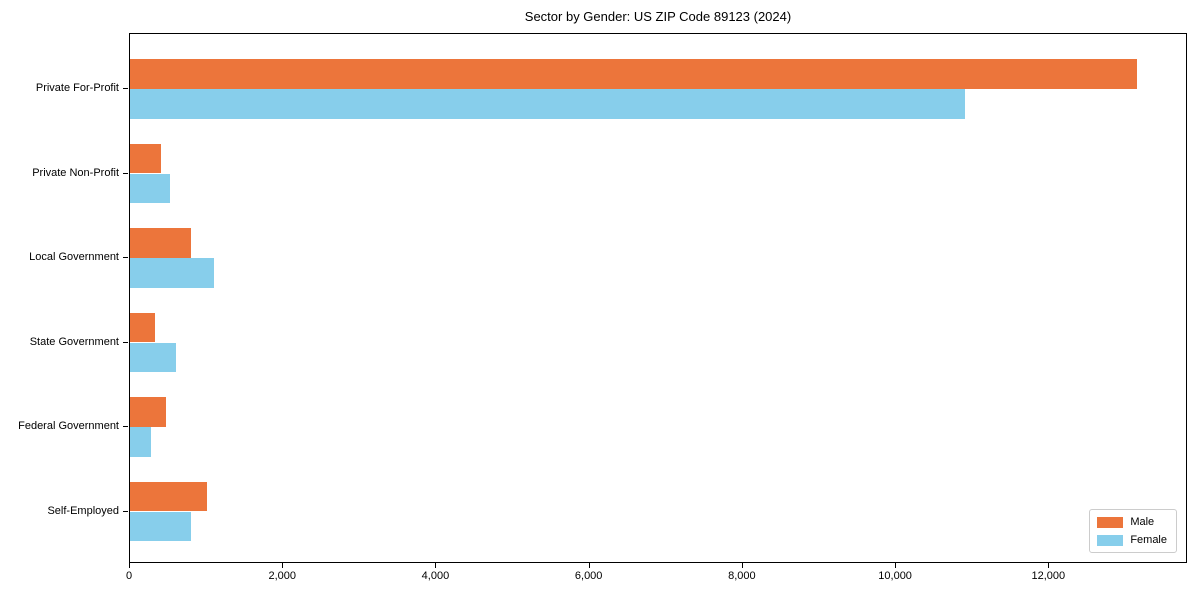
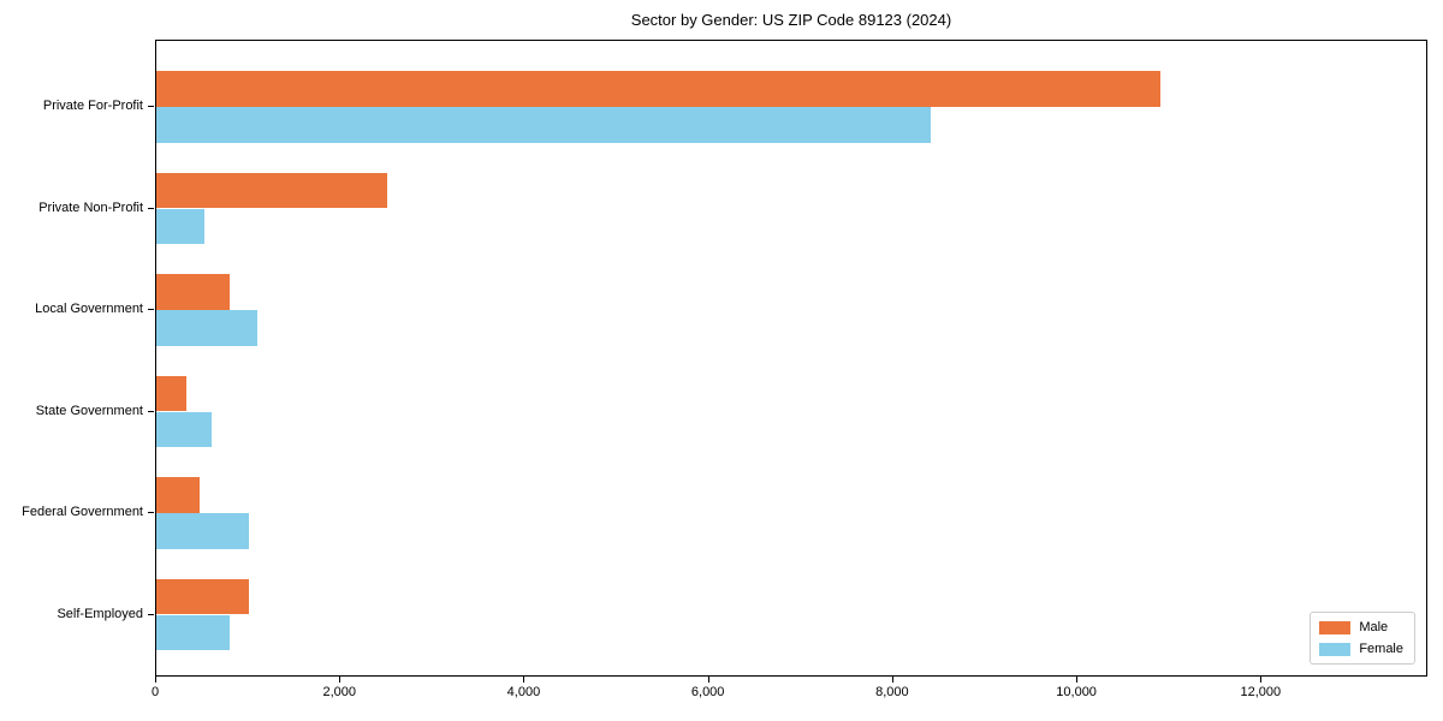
Male/Private For-Profit: 13200 -> 10900
Female/Private For-Profit: 10900 -> 8400
Male/Private Non-Profit: 400 -> 2500
Female/Federal Government: 300 -> 1000
